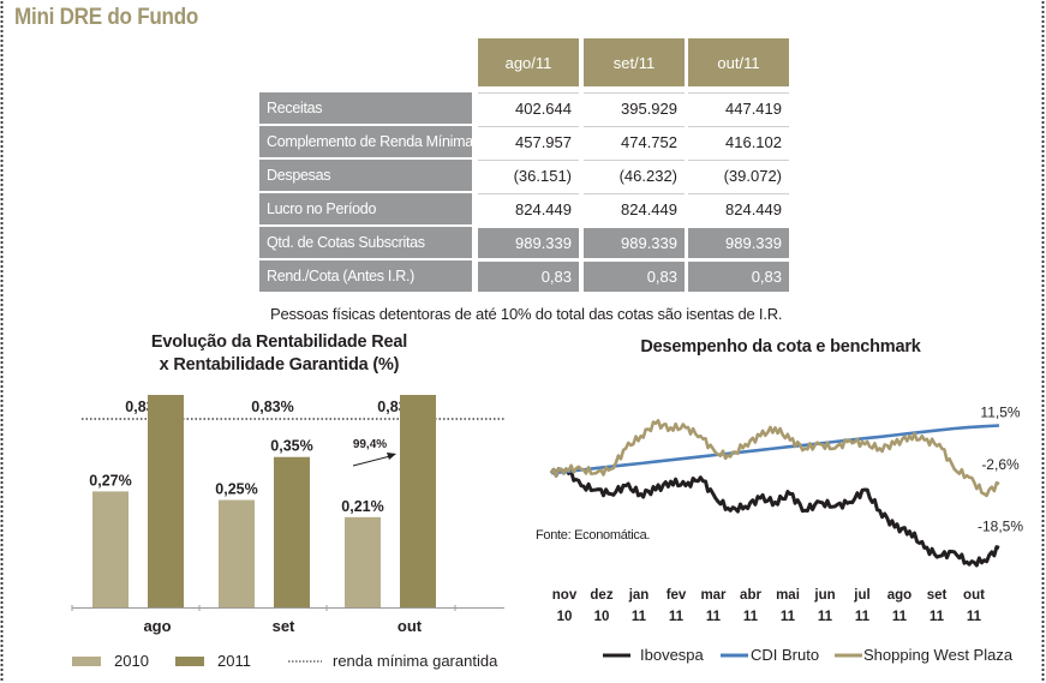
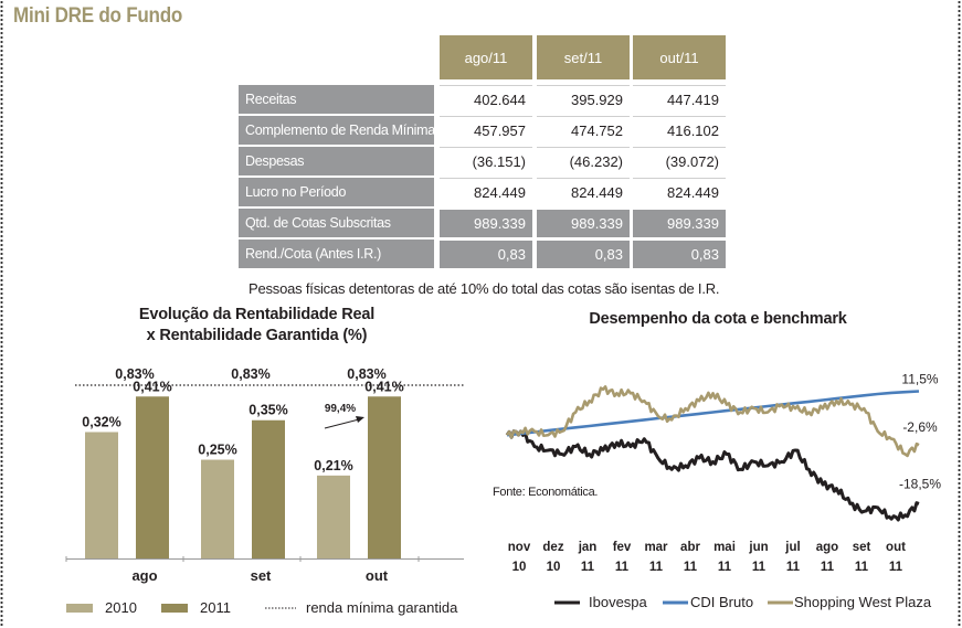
Evolução da Rentabilidade Real/2010/ago: 0,27% -> 0,32%
Evolução da Rentabilidade Real/2011/ago: 0,69% -> 0,41%
Evolução da Rentabilidade Real/2011/out: 0,56% -> 0,41%
